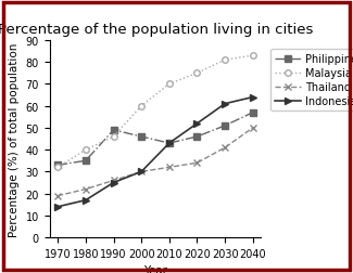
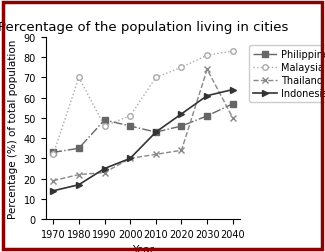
Malaysia/1980: 40 -> 70
Thailand/1990: 26 -> 23
Malaysia/2000: 60 -> 51
Thailand/2030: 41 -> 74
